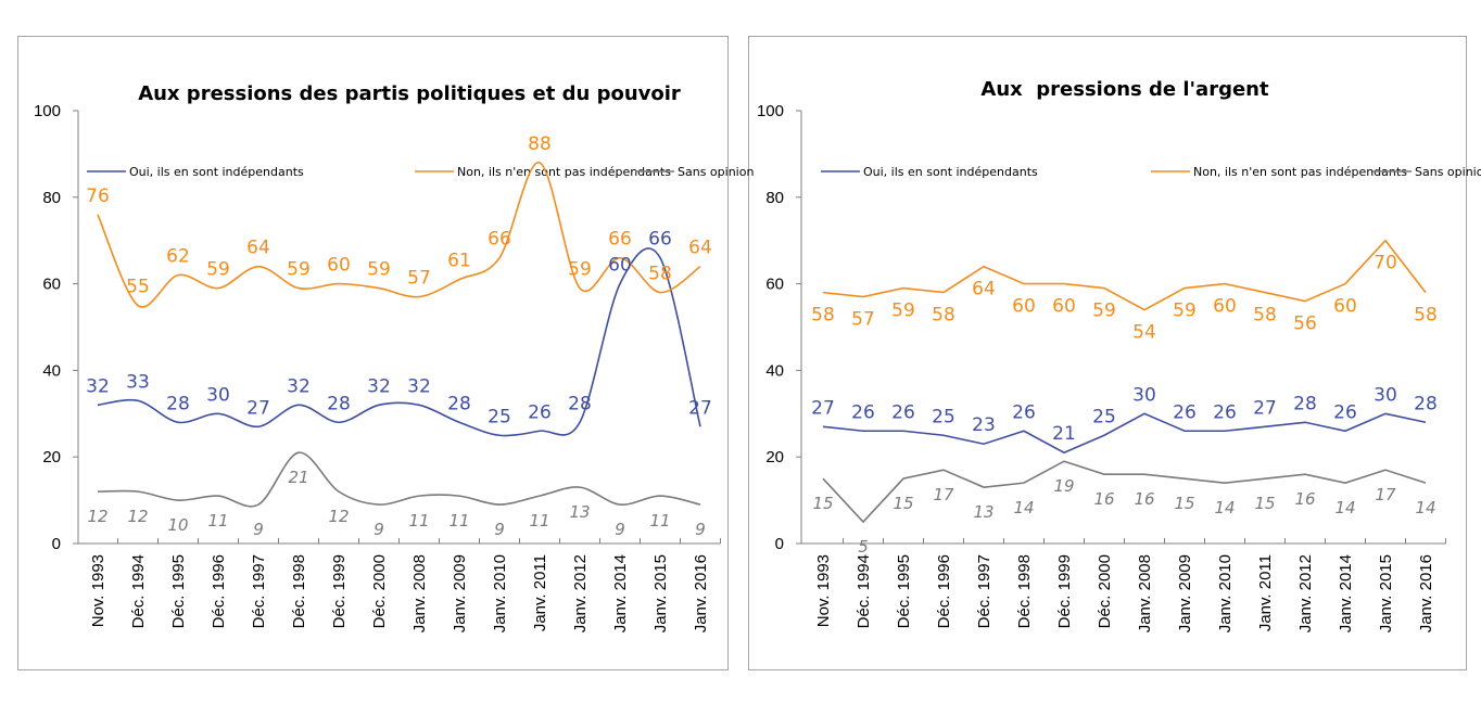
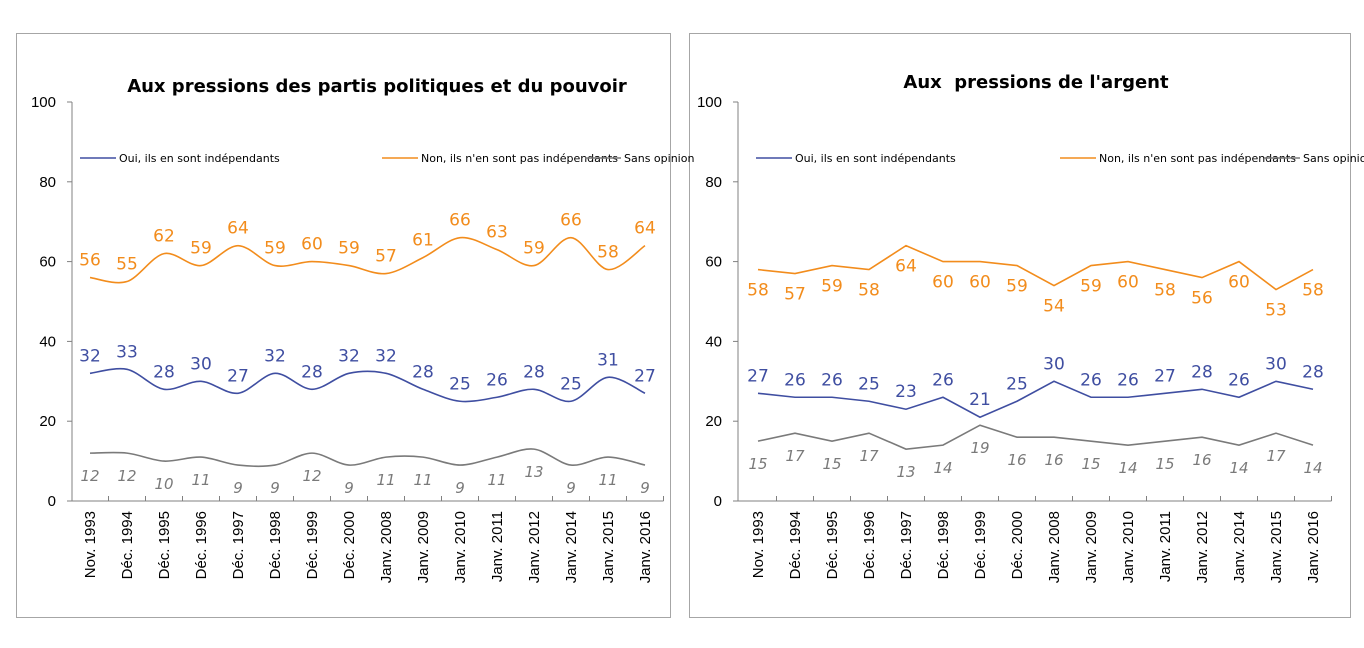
Aux pressions des partis politiques et du pouvoir/Non, ils n'en sont pas indépendants/Nov. 1993: 76 -> 56
Aux pressions des partis politiques et du pouvoir/Sans opinion/Déc. 1998: 21 -> 9
Aux pressions des partis politiques et du pouvoir/Non, ils n'en sont pas indépendants/Janv. 2011: 88 -> 63
Aux pressions des partis politiques et du pouvoir/Oui, ils en sont indépendants/Janv. 2014: 60 -> 25
Aux pressions des partis politiques et du pouvoir/Oui, ils en sont indépendants/Janv. 2015: 66 -> 31
Aux pressions de l'argent/Sans opinion/Déc. 1994: 5 -> 17
Aux pressions de l'argent/Non, ils n'en sont pas indépendants/Janv. 2015: 70 -> 53
